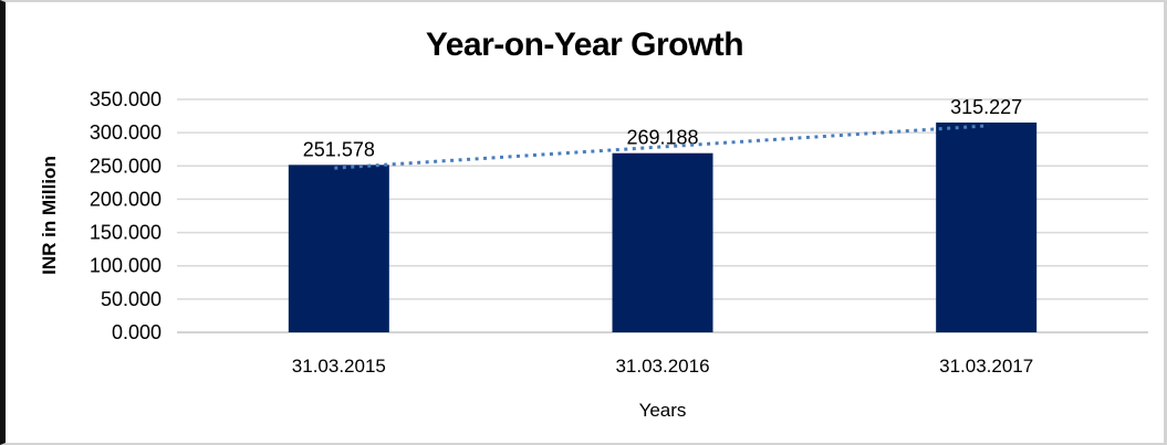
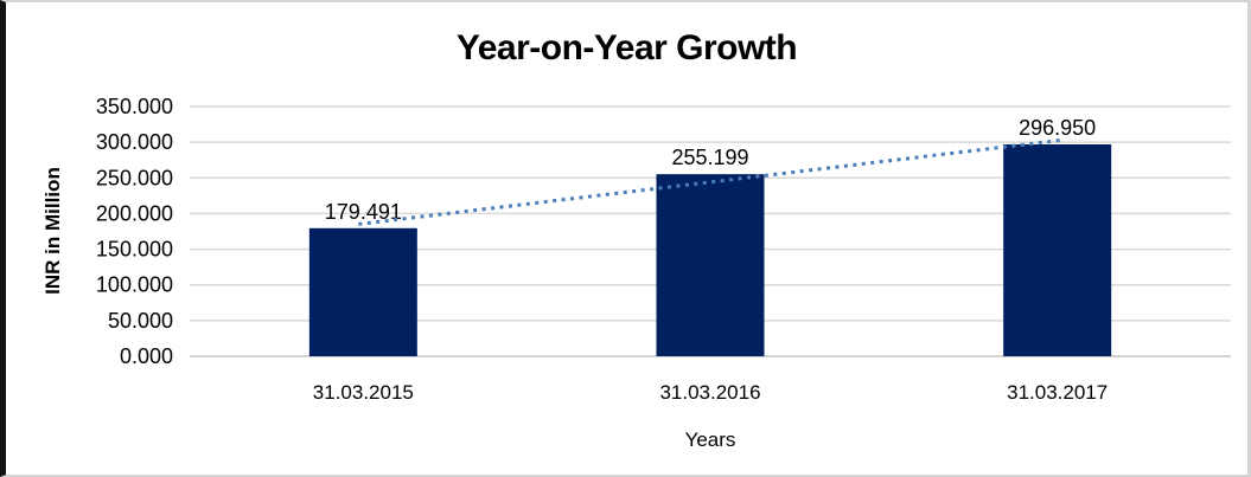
31.03.2015: 251.578 -> 179.491
31.03.2016: 269.188 -> 255.199
31.03.2017: 315.227 -> 296.950
